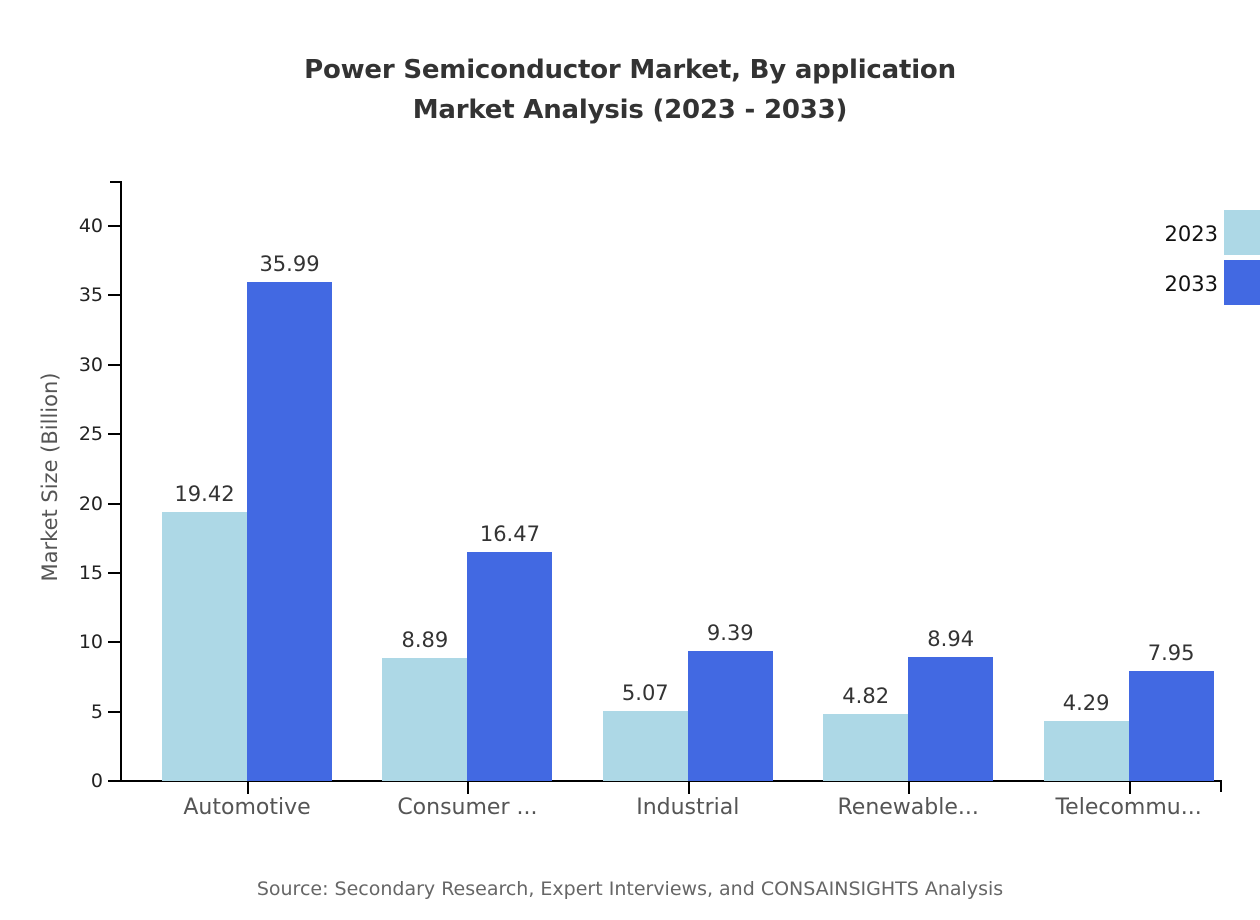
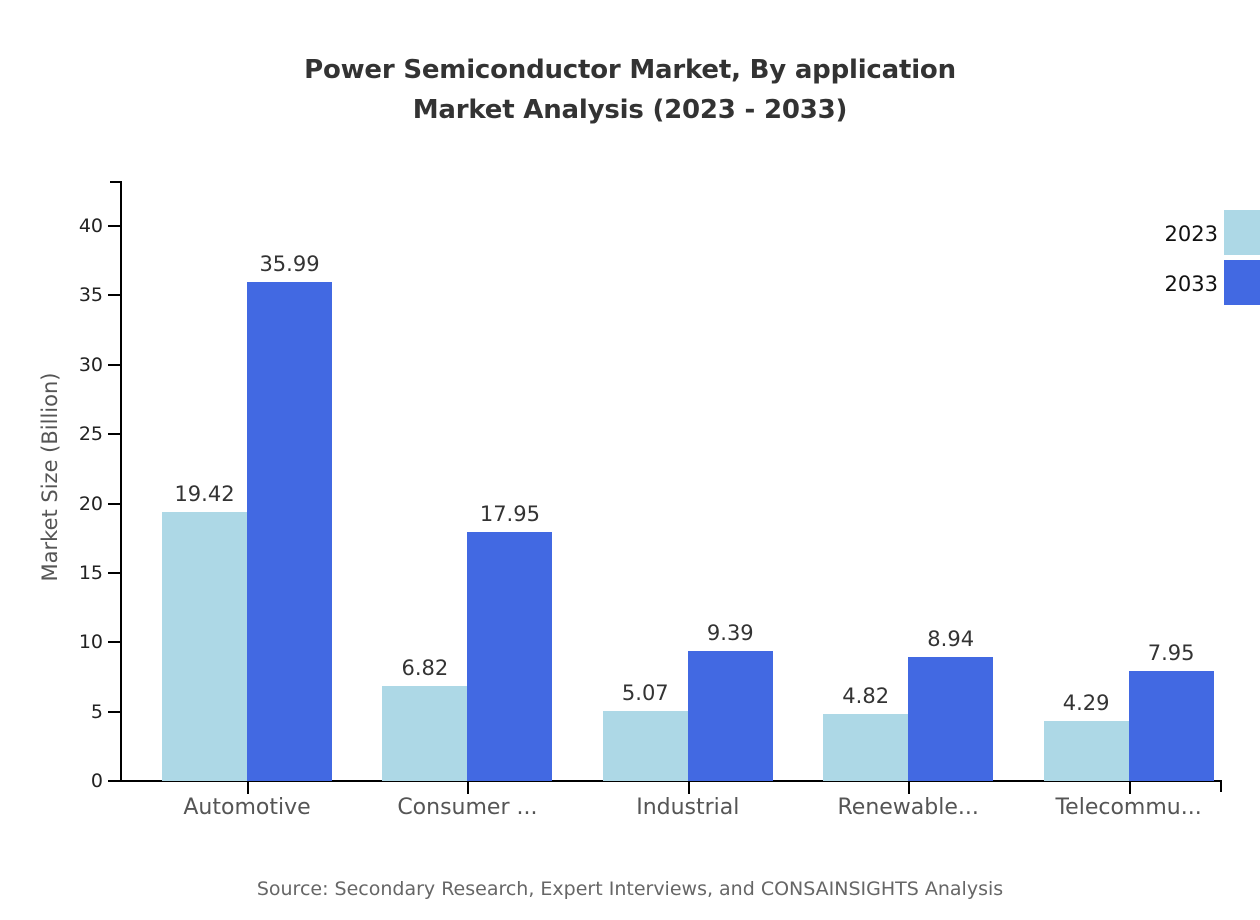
2023/Consumer ...: 8.89 -> 6.82
2033/Consumer ...: 16.47 -> 17.95
